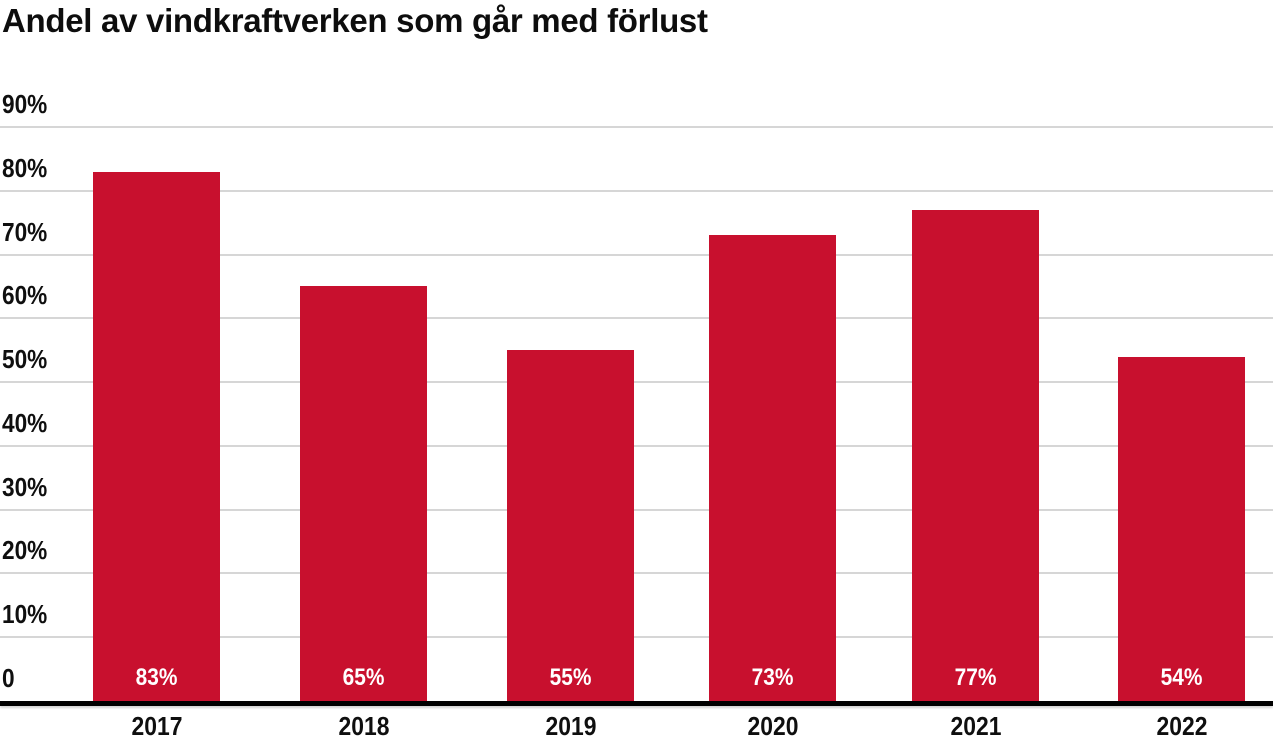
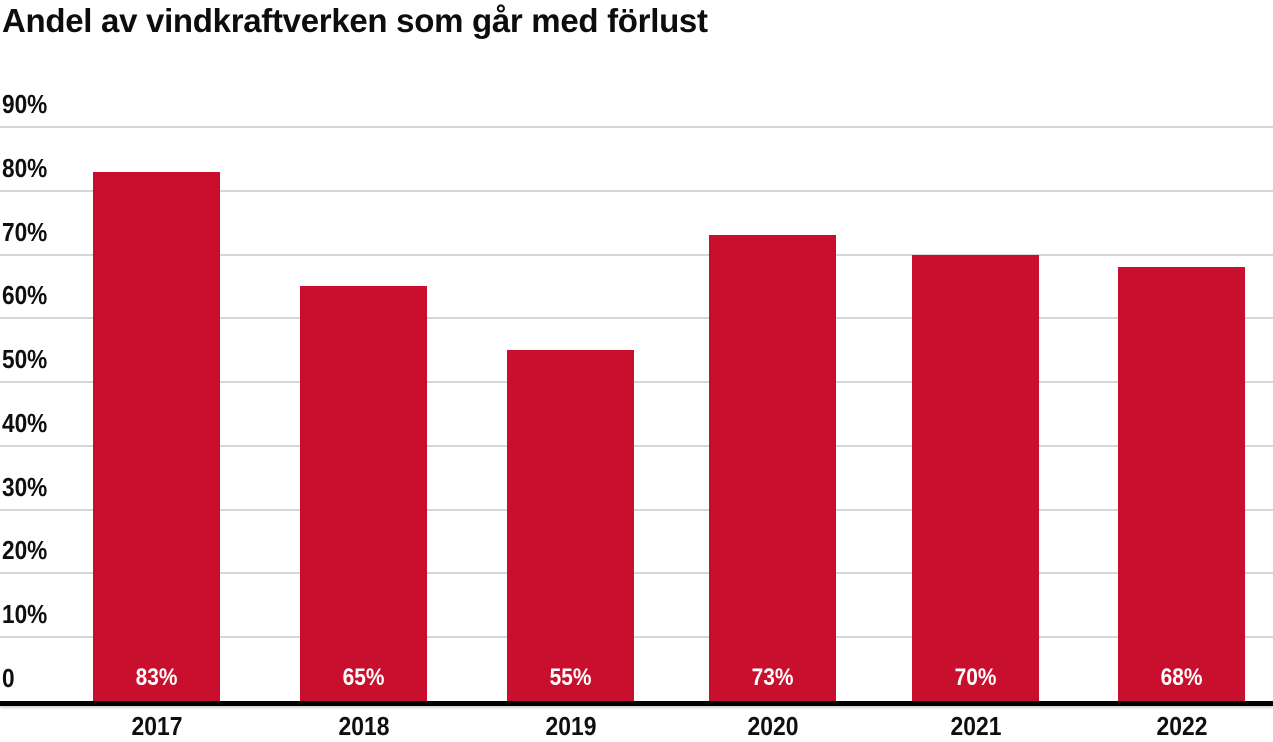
2021: 77% -> 70%
2022: 54% -> 68%
